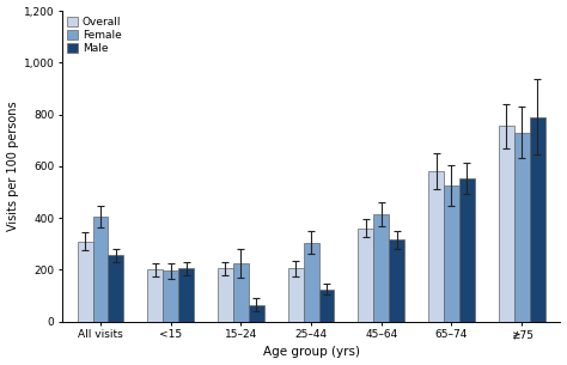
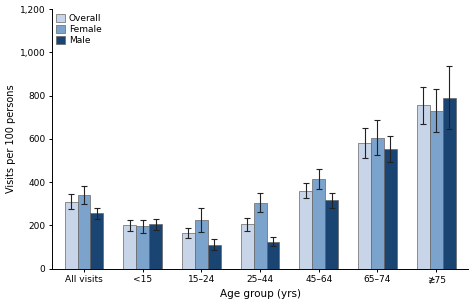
Female/All visits: 405 -> 340
Overall/15–24: 205 -> 165
Male/15–24: 65 -> 110
Female/65–74: 525 -> 605
